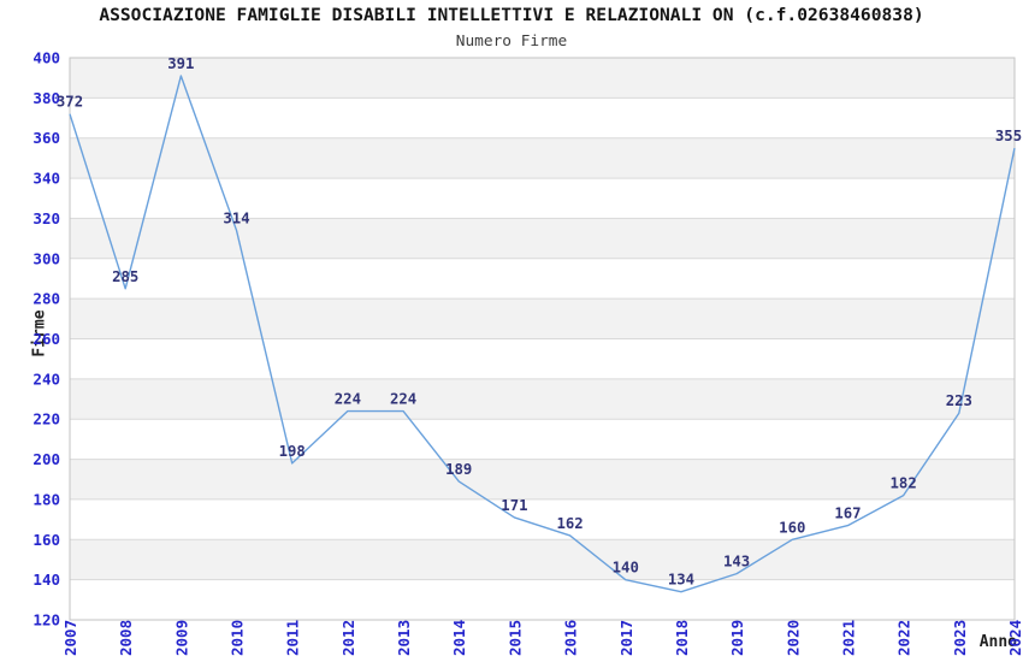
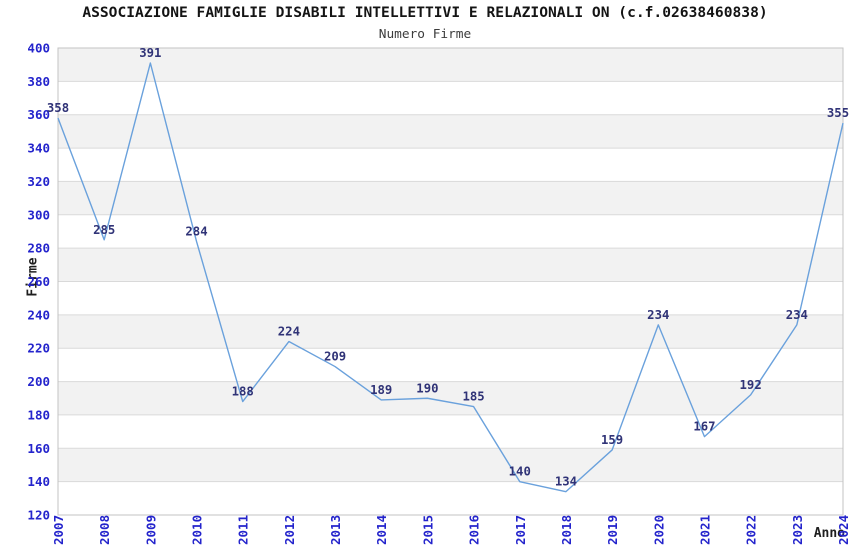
2007: 372 -> 358
2010: 314 -> 284
2011: 198 -> 188
2013: 224 -> 209
2015: 171 -> 190
2016: 162 -> 185
2019: 143 -> 159
2020: 160 -> 234
2022: 182 -> 192
2023: 223 -> 234
